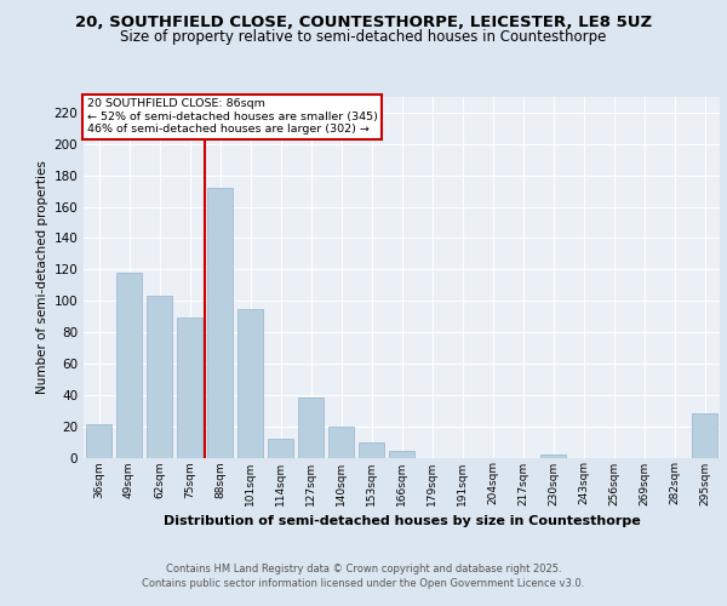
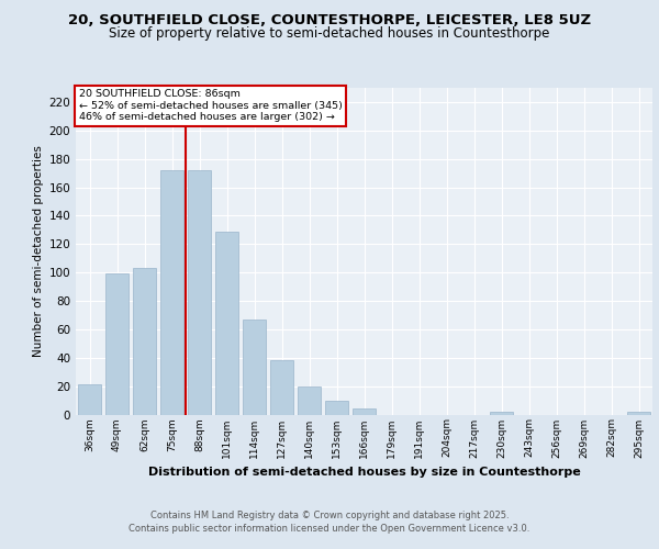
49sqm: 118 -> 99
75sqm: 89 -> 172
101sqm: 95 -> 129
114sqm: 12 -> 67
295sqm: 28 -> 2
